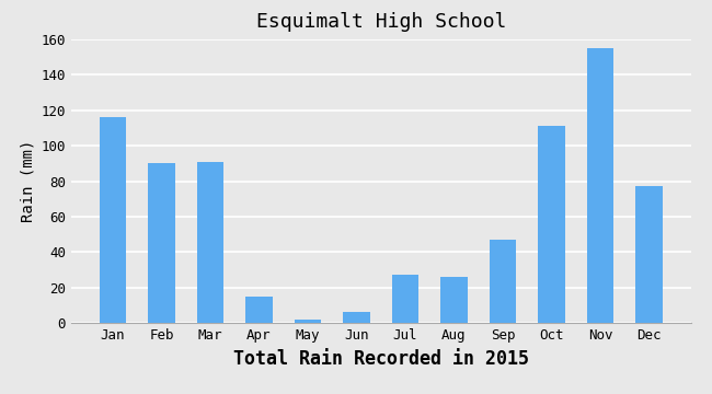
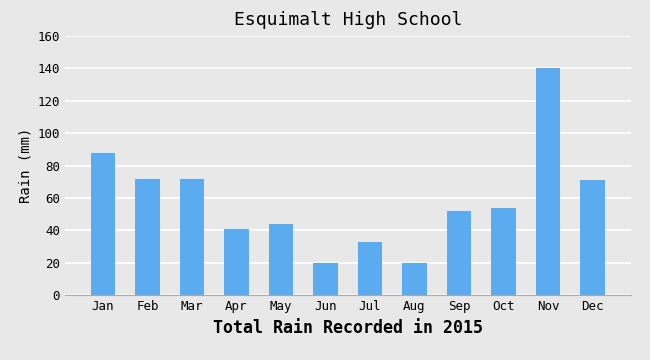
Jan: 116 -> 88
Feb: 90 -> 72
Mar: 91 -> 72
Apr: 15 -> 41
May: 2 -> 44
Jun: 6 -> 20
Jul: 27 -> 33
Aug: 26 -> 20
Sep: 47 -> 52
Oct: 111 -> 54
Nov: 155 -> 140
Dec: 77 -> 71
